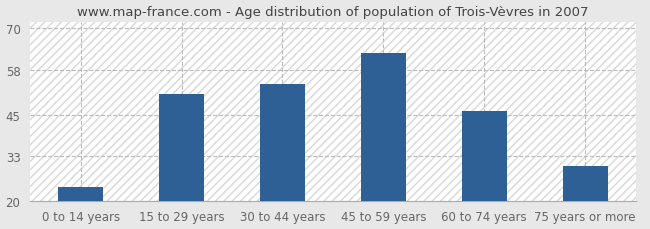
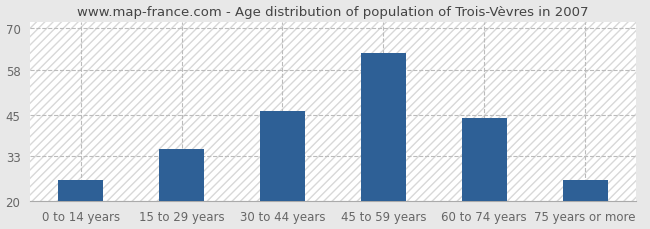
0 to 14 years: 24 -> 26
15 to 29 years: 51 -> 35
30 to 44 years: 54 -> 46
60 to 74 years: 46 -> 44
75 years or more: 30 -> 26
